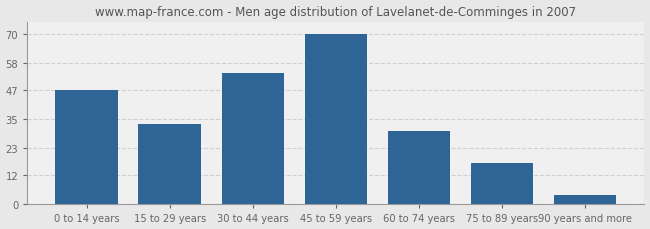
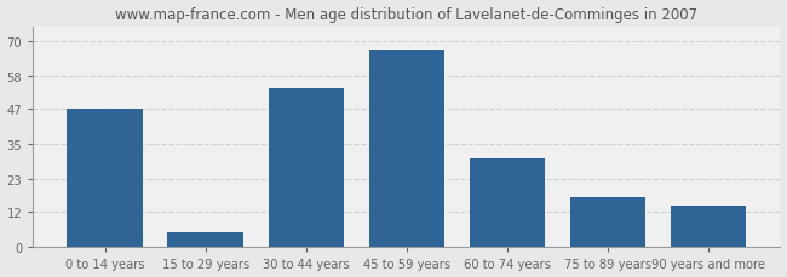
15 to 29 years: 33 -> 5
45 to 59 years: 70 -> 67
90 years and more: 4 -> 14
